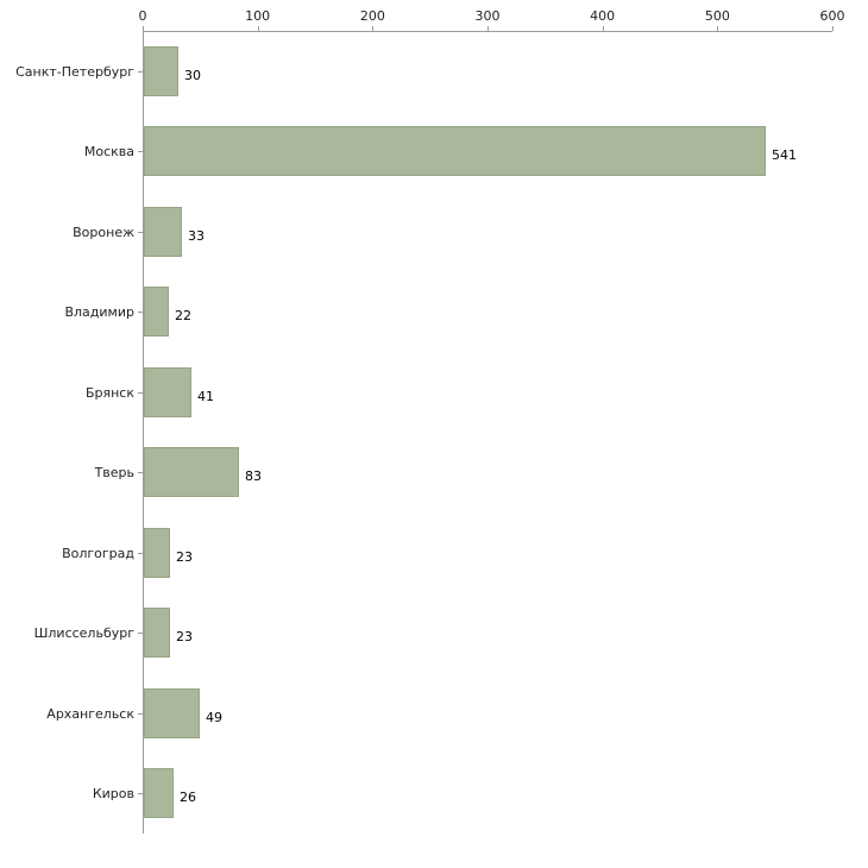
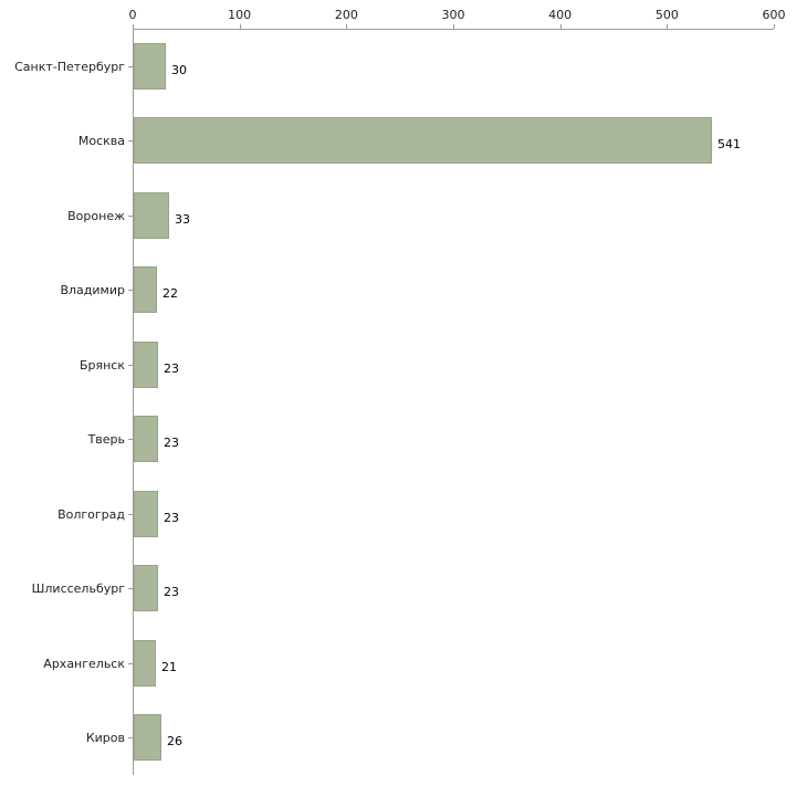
Брянск: 41 -> 23
Тверь: 83 -> 23
Архангельск: 49 -> 21
